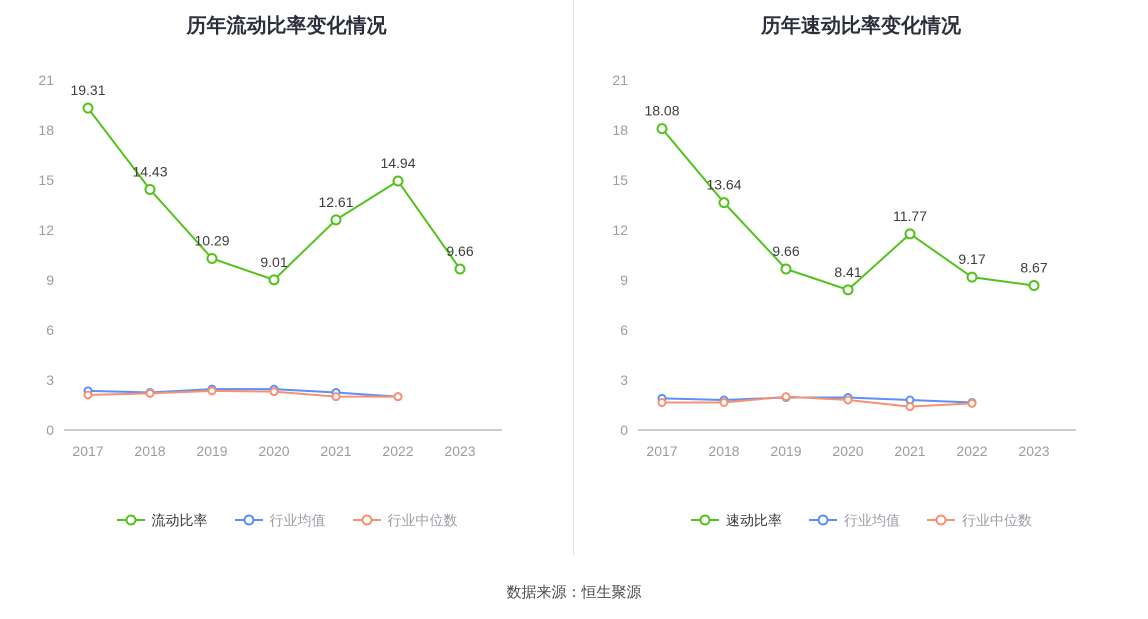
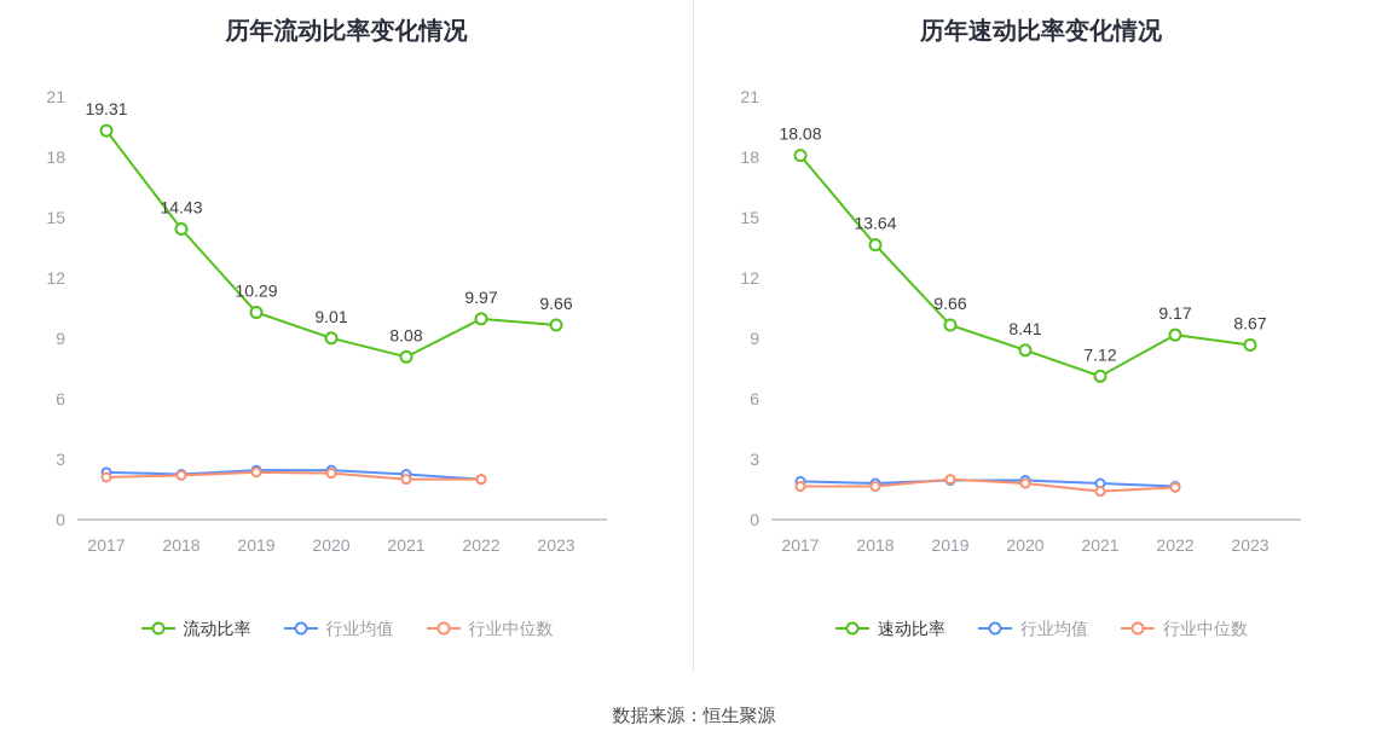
历年流动比率变化情况/流动比率/2021: 12.61 -> 8.08
历年流动比率变化情况/流动比率/2022: 14.94 -> 9.97
历年速动比率变化情况/速动比率/2021: 11.77 -> 7.12
